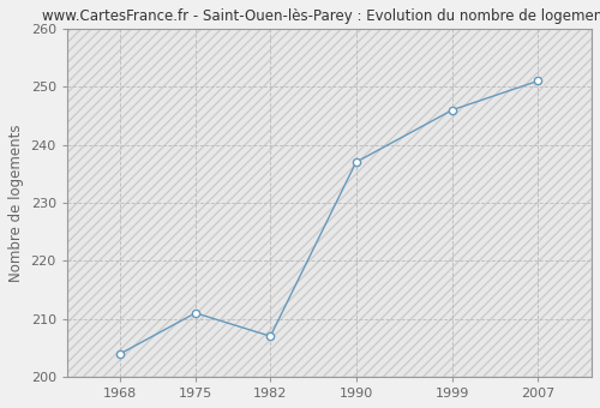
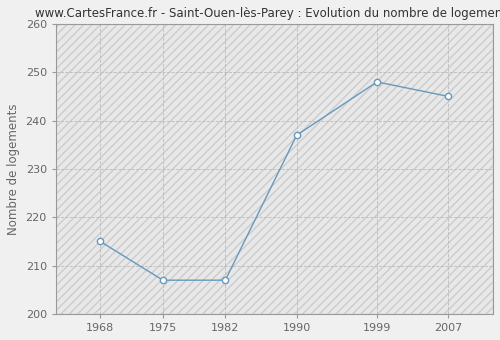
1968: 204 -> 215
1975: 211 -> 207
1999: 246 -> 248
2007: 251 -> 245
